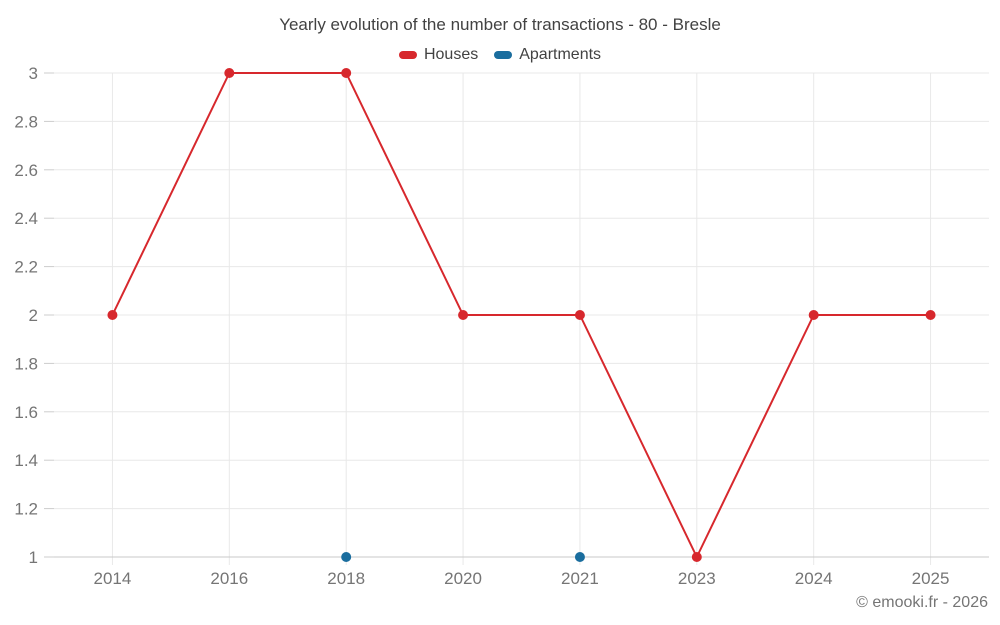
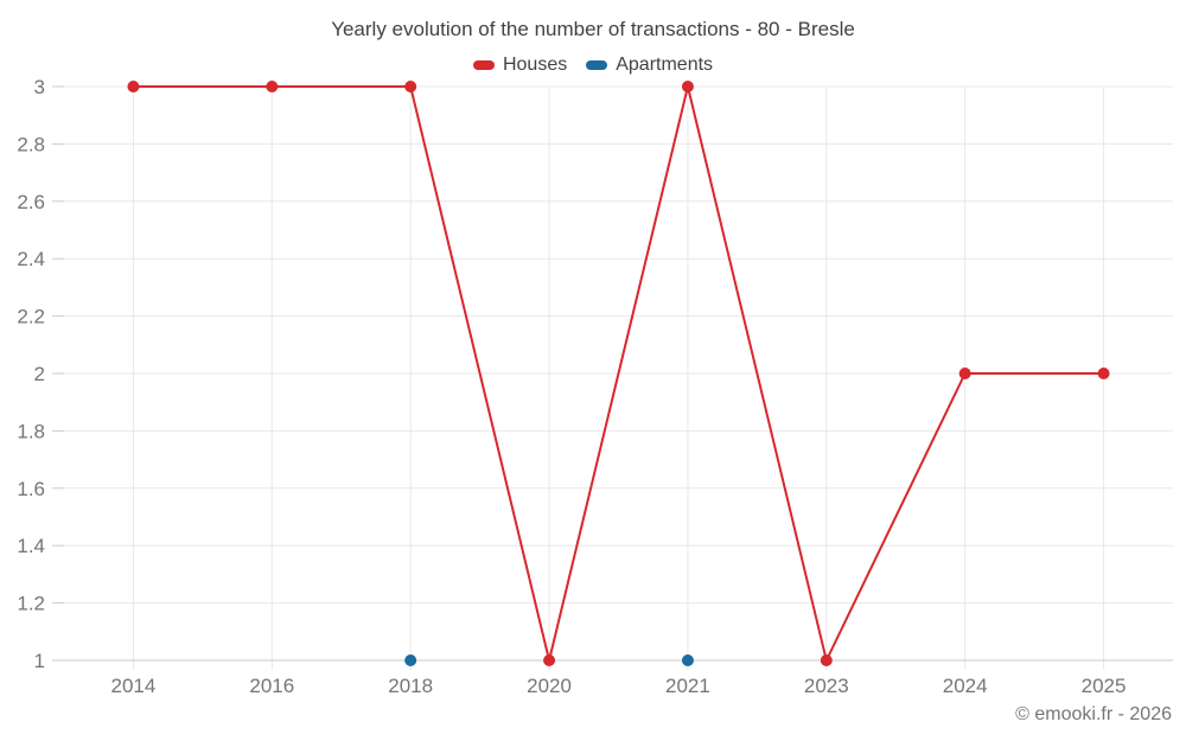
Houses/2014: 2 -> 3
Houses/2020: 2 -> 1
Houses/2021: 2 -> 3
